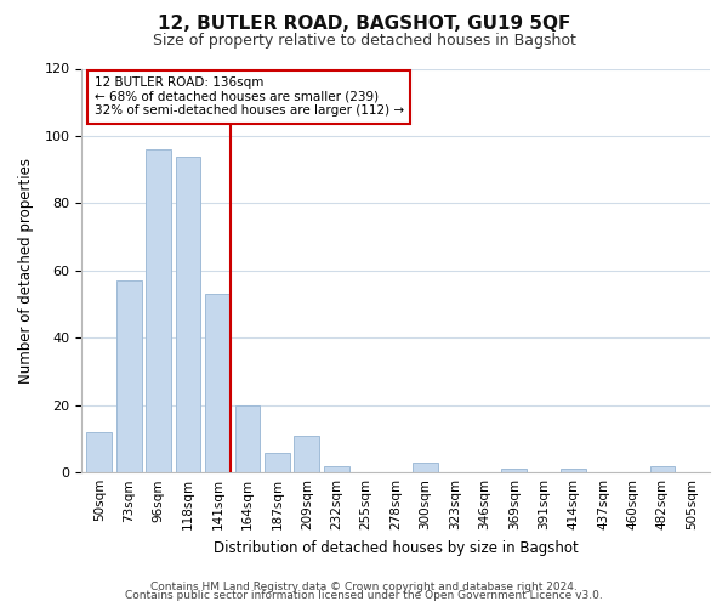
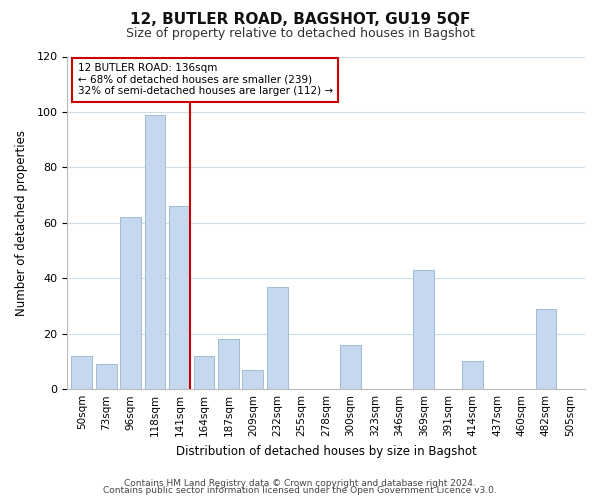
73sqm: 57 -> 9
96sqm: 96 -> 62
118sqm: 94 -> 99
141sqm: 53 -> 66
164sqm: 20 -> 12
187sqm: 6 -> 18
209sqm: 11 -> 7
232sqm: 2 -> 37
300sqm: 3 -> 16
369sqm: 1 -> 43
414sqm: 1 -> 10
482sqm: 2 -> 29
